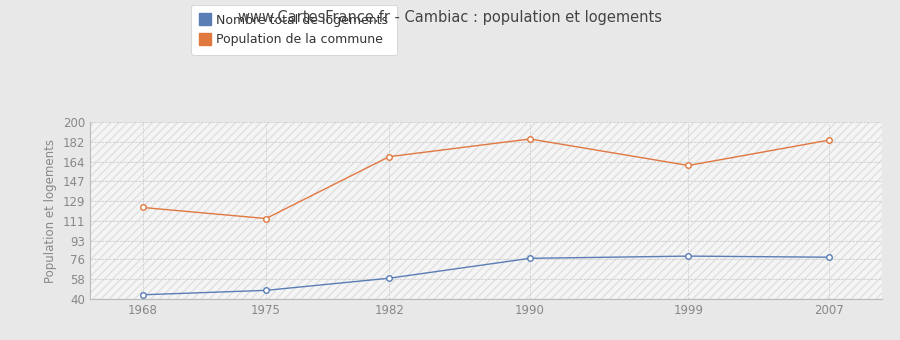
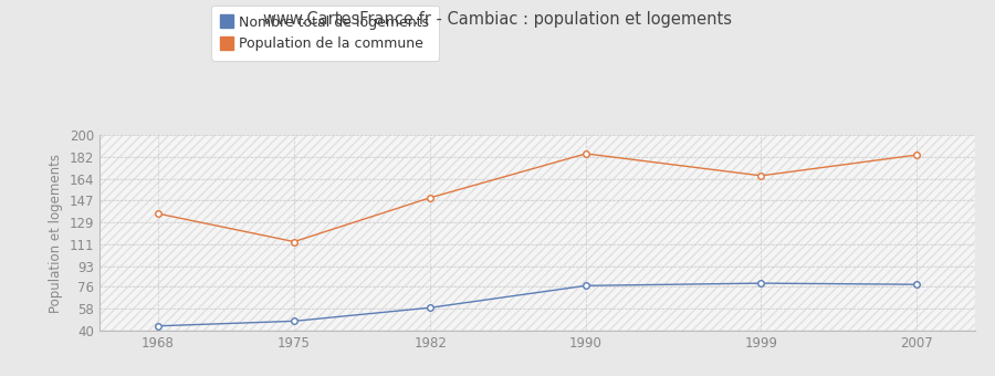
Population de la commune/1968: 123 -> 136
Population de la commune/1982: 169 -> 149
Population de la commune/1999: 161 -> 167
